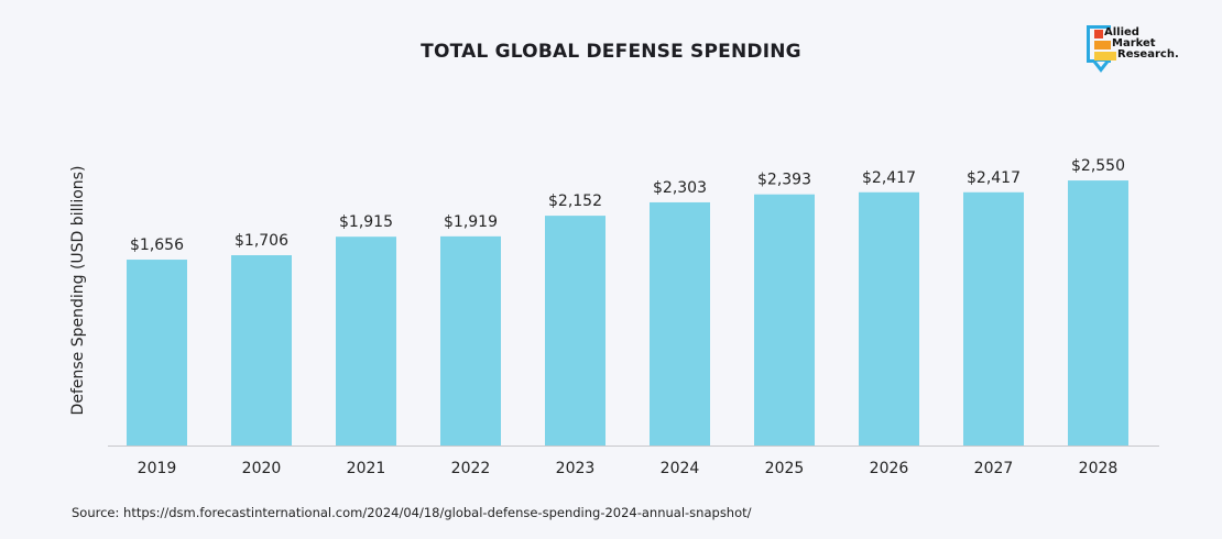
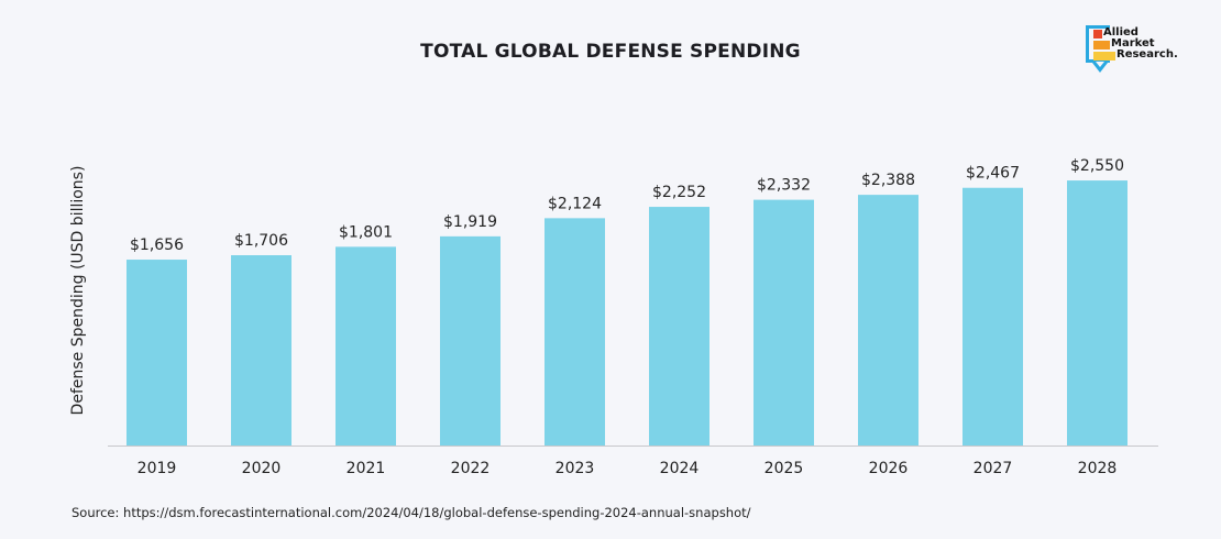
2021: $1,915 -> $1,801
2023: $2,152 -> $2,124
2024: $2,303 -> $2,252
2025: $2,393 -> $2,332
2026: $2,417 -> $2,388
2027: $2,417 -> $2,467
